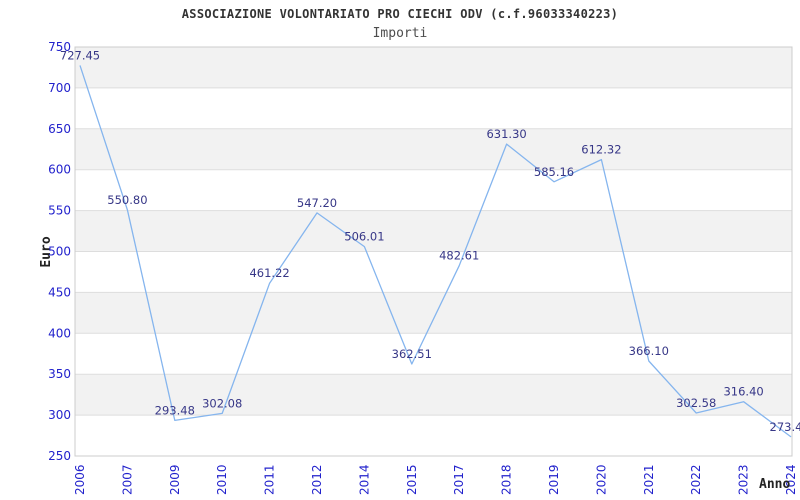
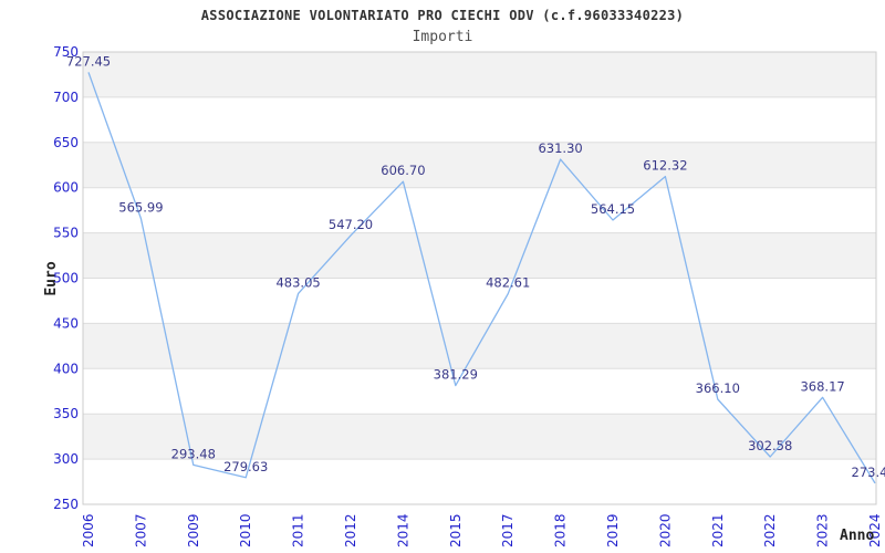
2007: 550.80 -> 565.99
2010: 302.08 -> 279.63
2011: 461.22 -> 483.05
2014: 506.01 -> 606.70
2015: 362.51 -> 381.29
2019: 585.16 -> 564.15
2023: 316.40 -> 368.17
